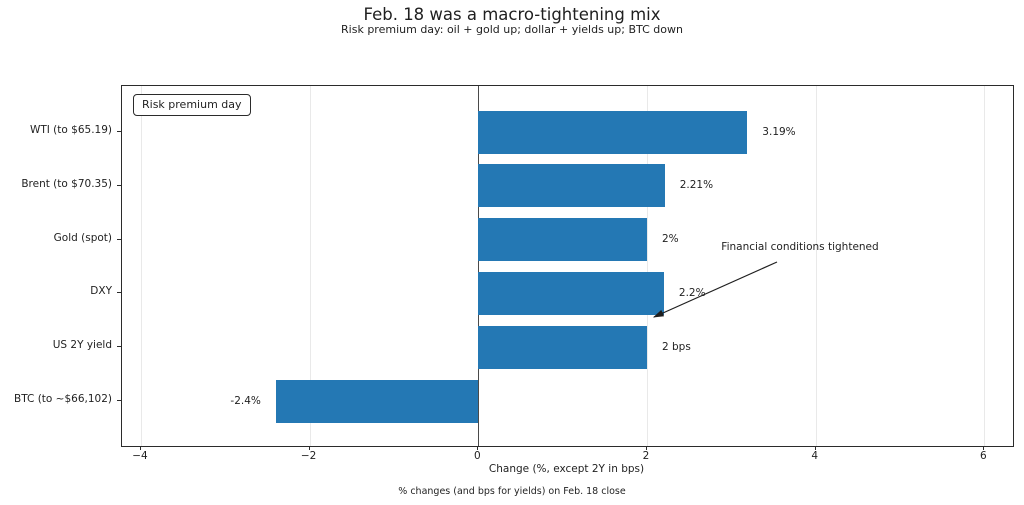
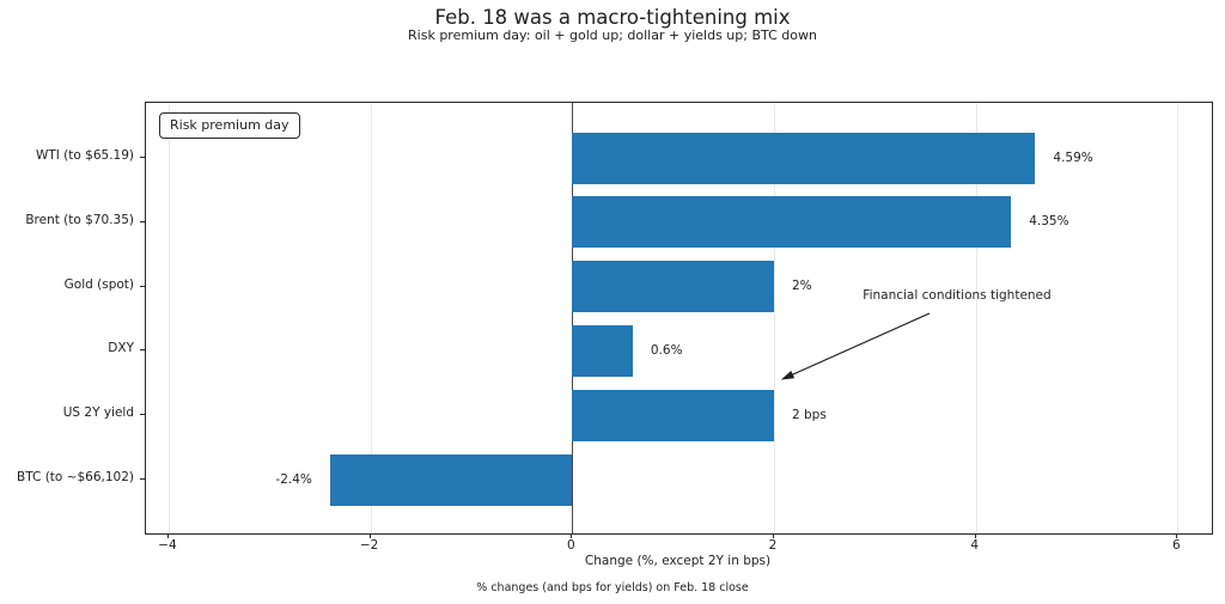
WTI (to $65.19): 3.19% -> 4.59%
Brent (to $70.35): 2.21% -> 4.35%
DXY: 2.2% -> 0.6%
